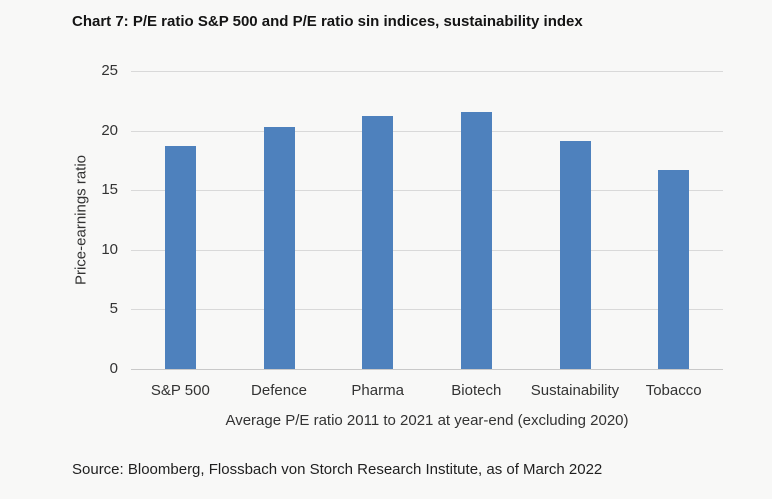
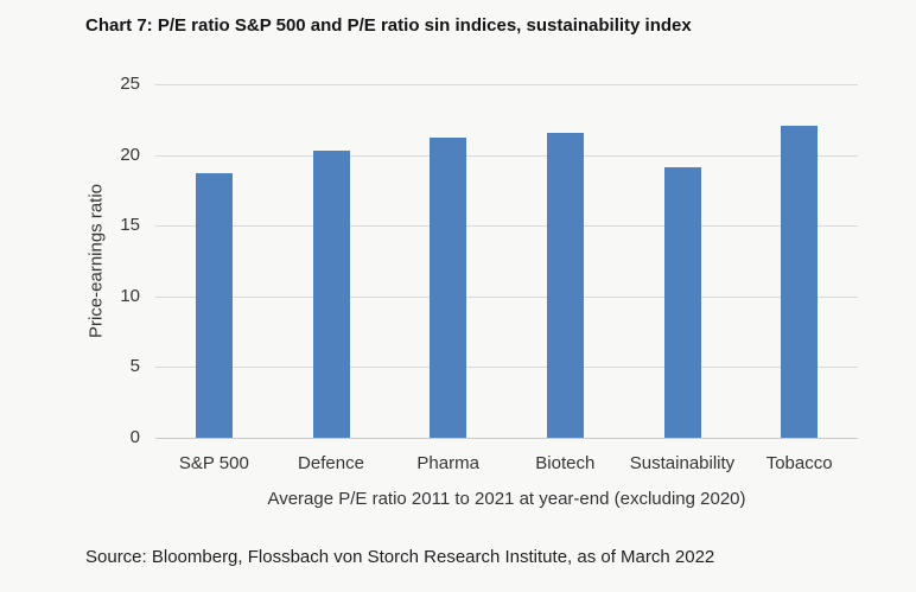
Tobacco: 16.7 -> 22.1
